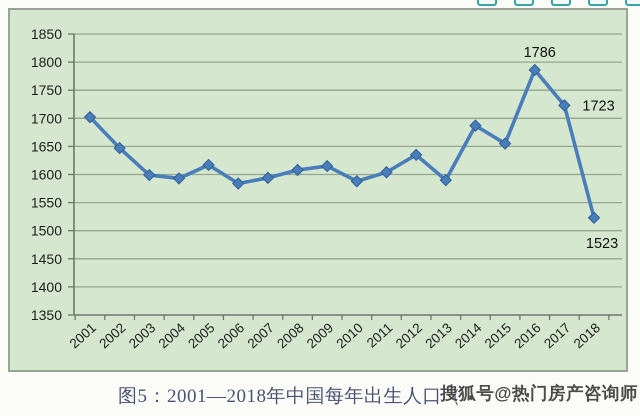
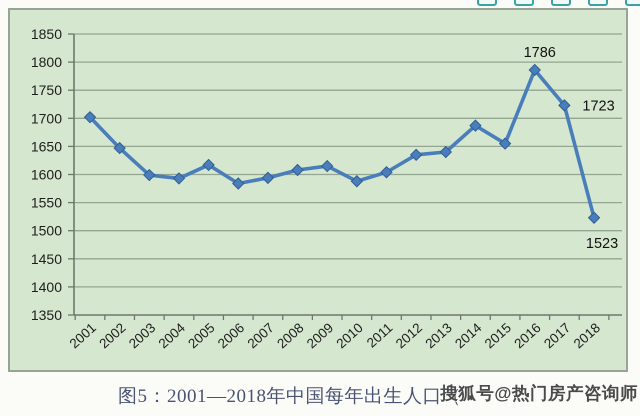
2013: 1590 -> 1640
